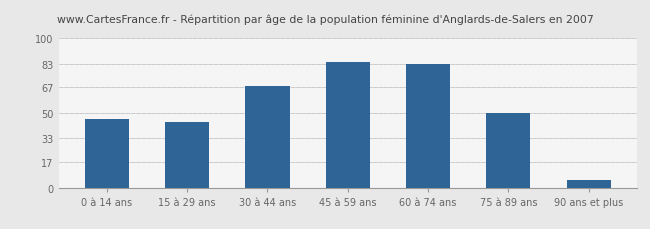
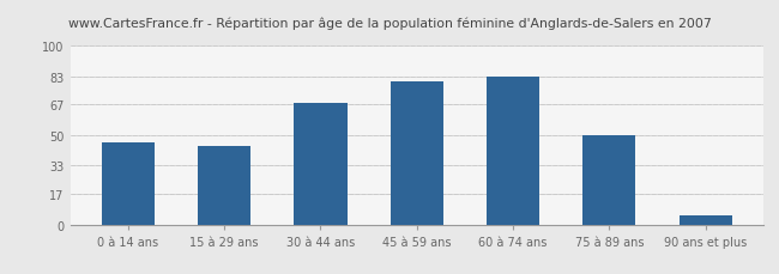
45 à 59 ans: 84 -> 80
